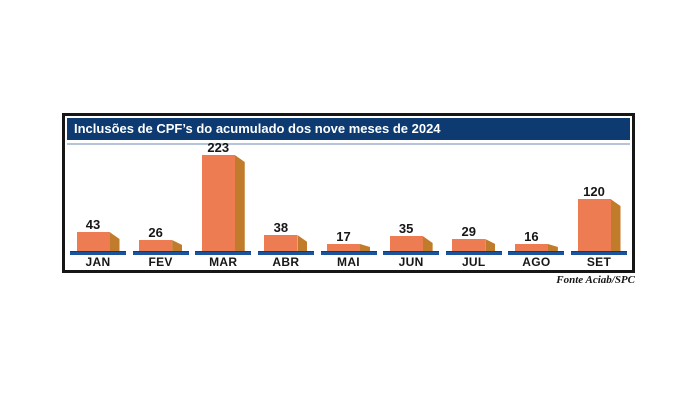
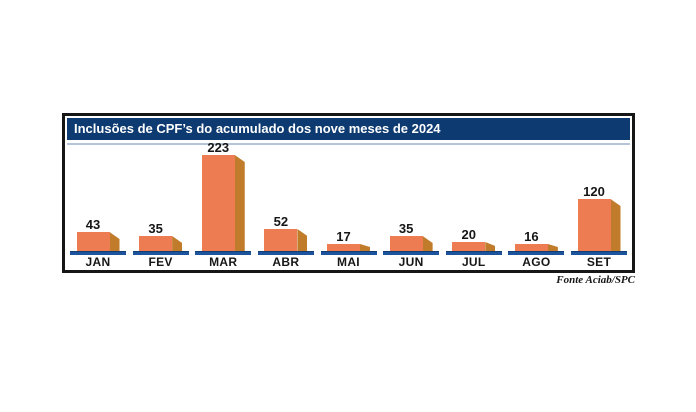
FEV: 26 -> 35
ABR: 38 -> 52
JUL: 29 -> 20
